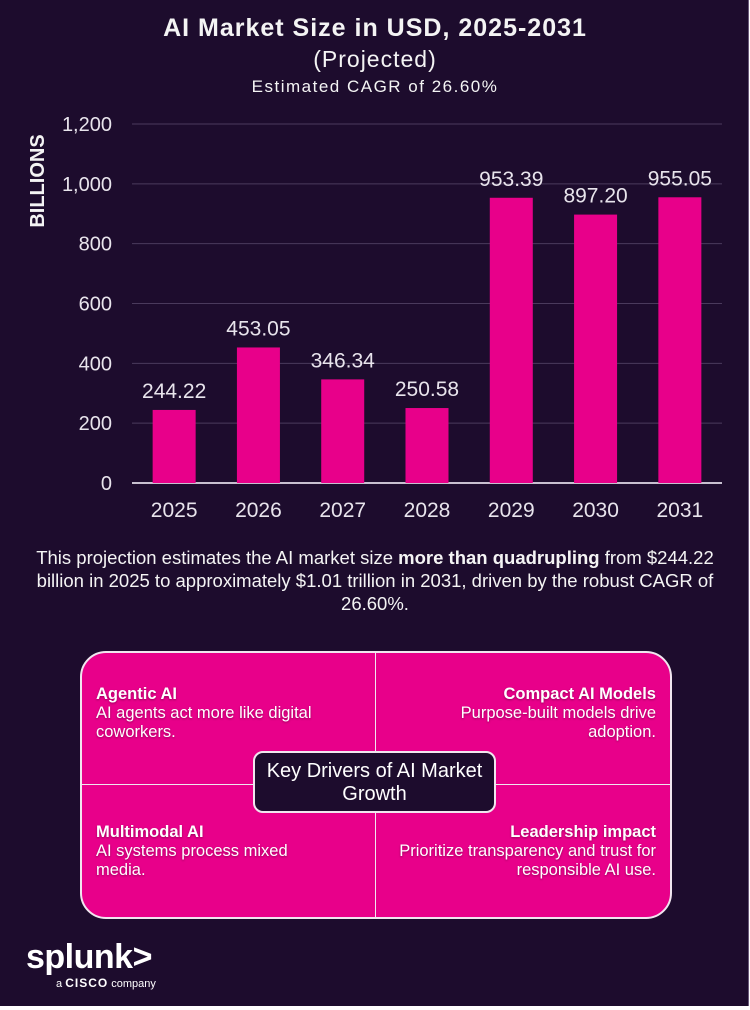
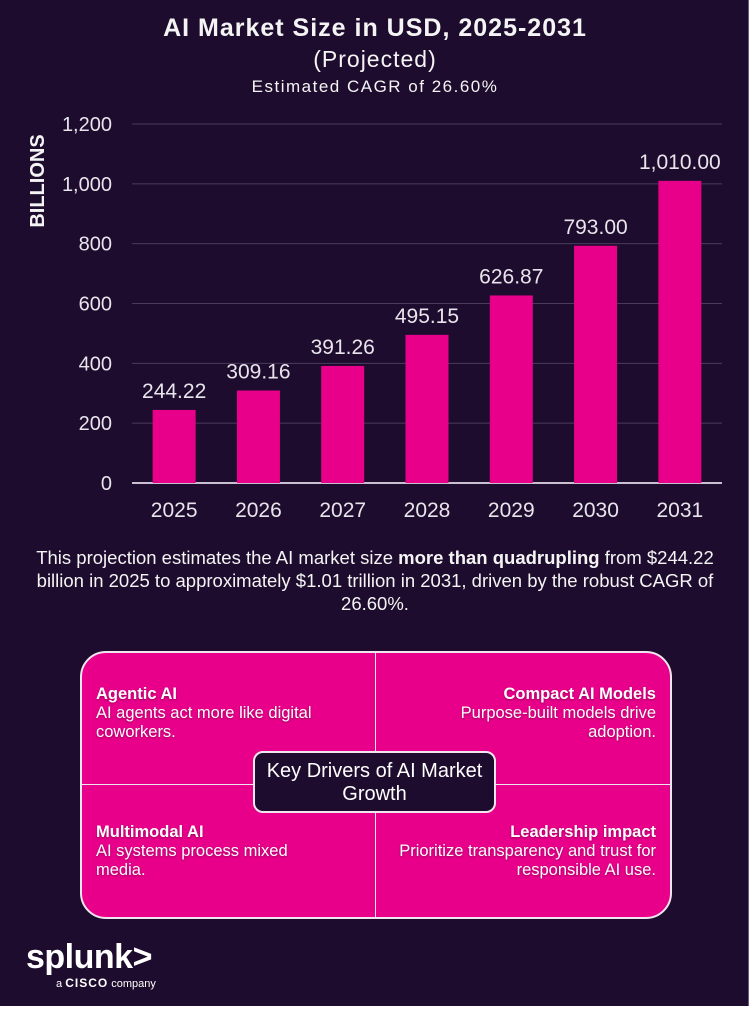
2026: 453.05 -> 309.16
2027: 346.34 -> 391.26
2028: 250.58 -> 495.15
2029: 953.39 -> 626.87
2030: 897.20 -> 793.00
2031: 955.05 -> 1,010.00
